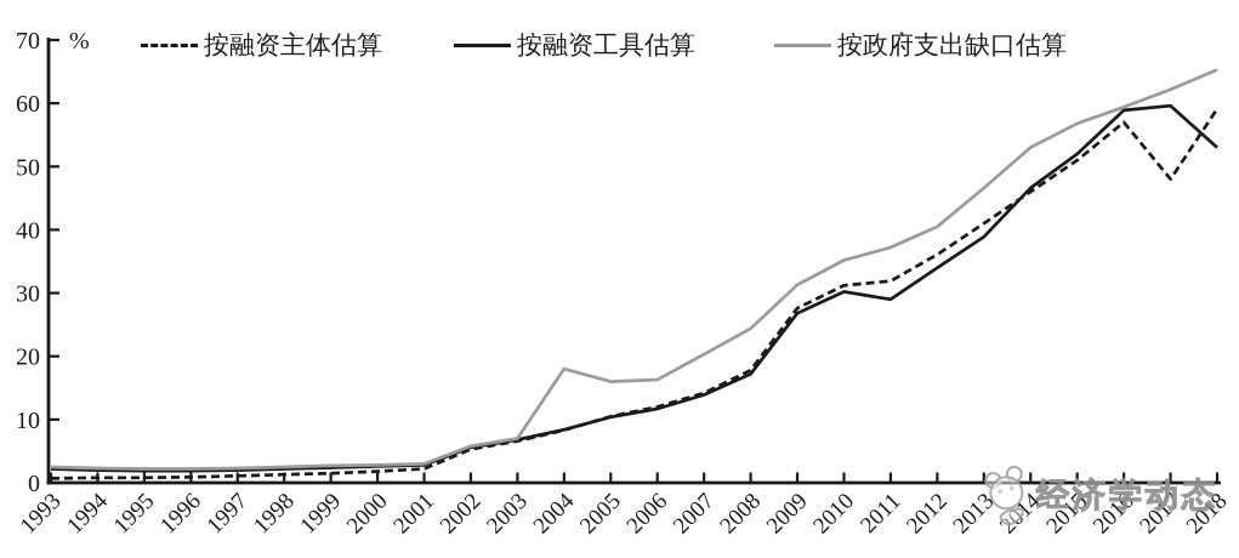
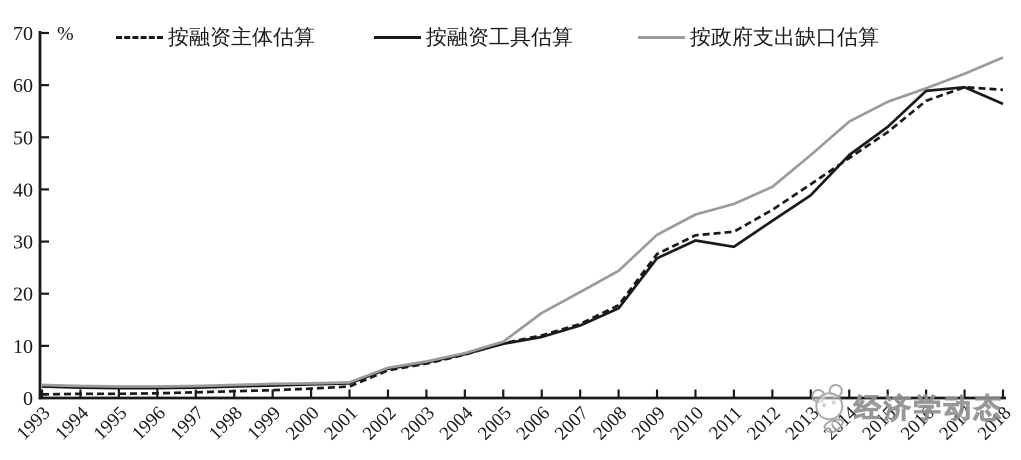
按政府支出缺口估算/2004: 18 -> 9
按政府支出缺口估算/2005: 16 -> 11
按融资主体估算/2017: 48 -> 60
按融资工具估算/2018: 53 -> 56
